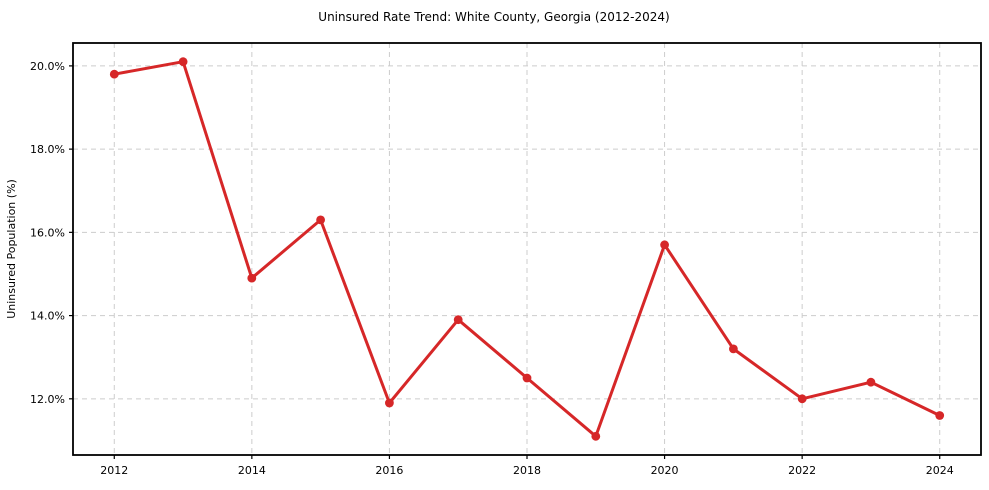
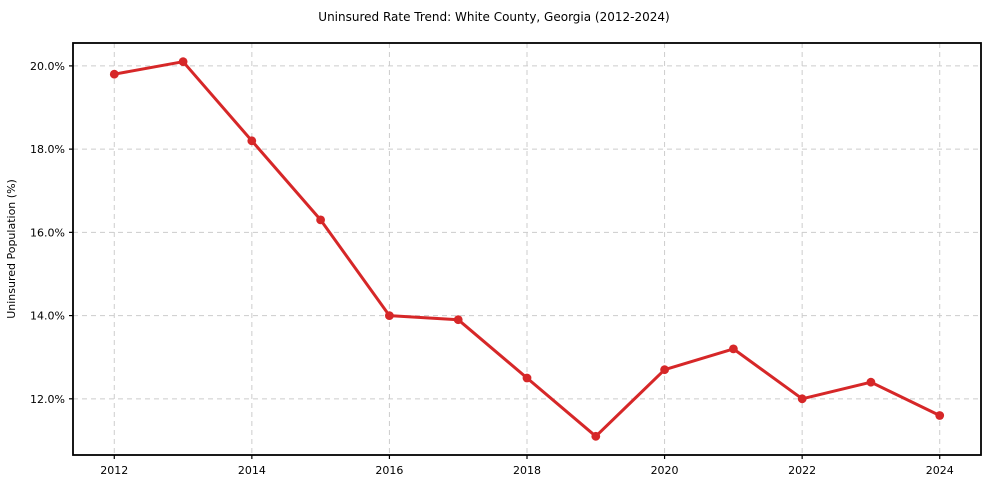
2014: 14.9% -> 18.2%
2016: 11.9% -> 14.0%
2020: 15.7% -> 12.7%
